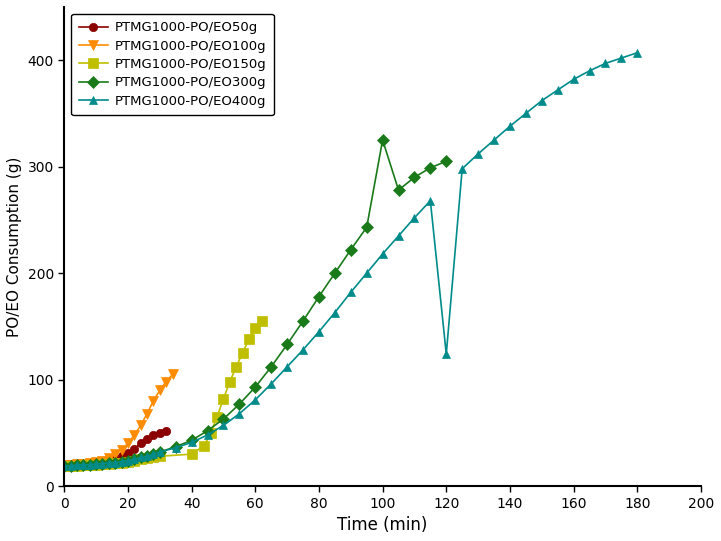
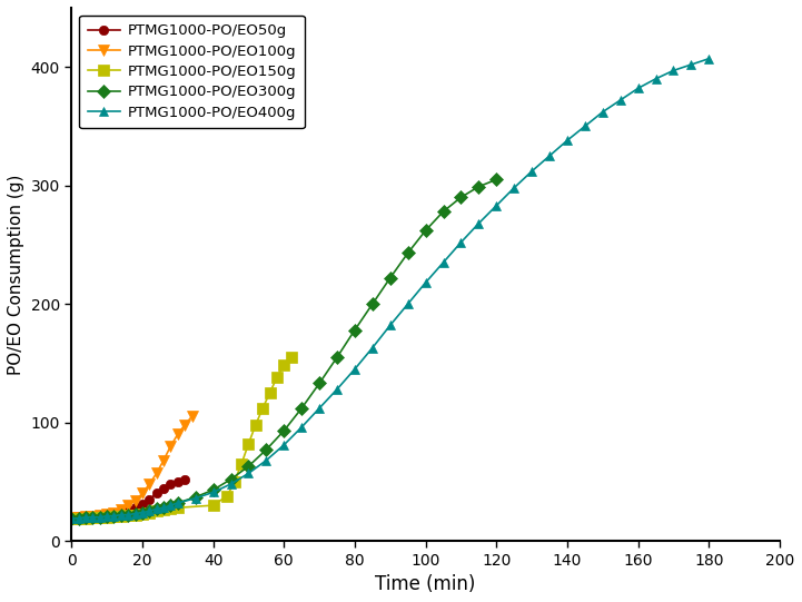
PTMG1000-PO/EO300g/100: 325 -> 262
PTMG1000-PO/EO400g/120: 124 -> 283
